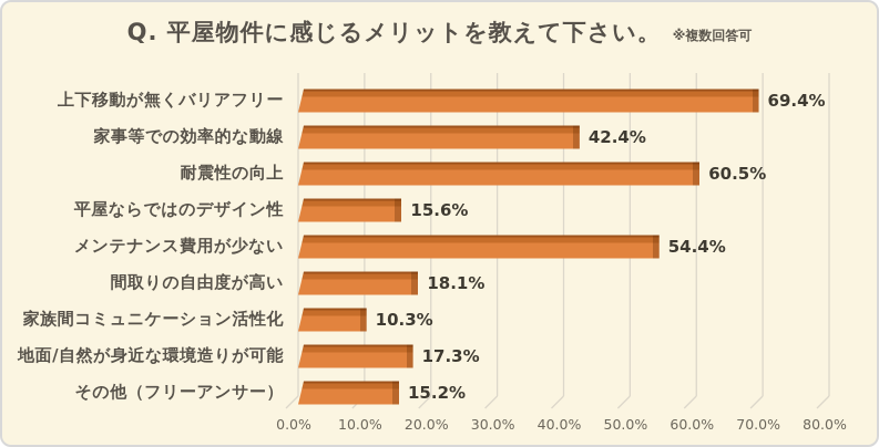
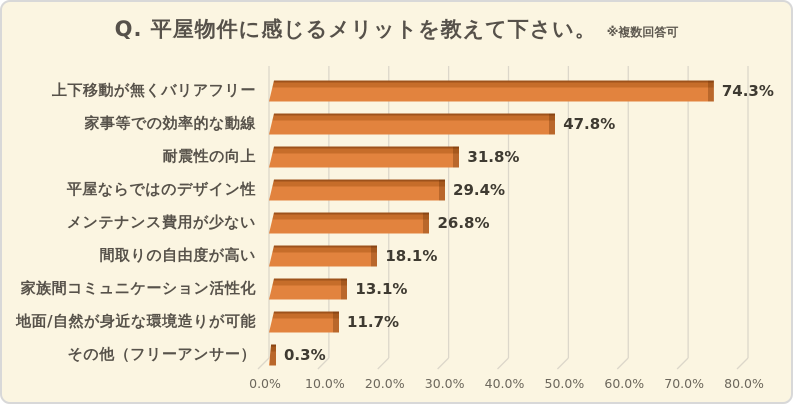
上下移動が無くバリアフリー: 69.4% -> 74.3%
家事等での効率的な動線: 42.4% -> 47.8%
耐震性の向上: 60.5% -> 31.8%
平屋ならではのデザイン性: 15.6% -> 29.4%
メンテナンス費用が少ない: 54.4% -> 26.8%
家族間コミュニケーション活性化: 10.3% -> 13.1%
地面/自然が身近な環境造りが可能: 17.3% -> 11.7%
その他（フリーアンサー）: 15.2% -> 0.3%
